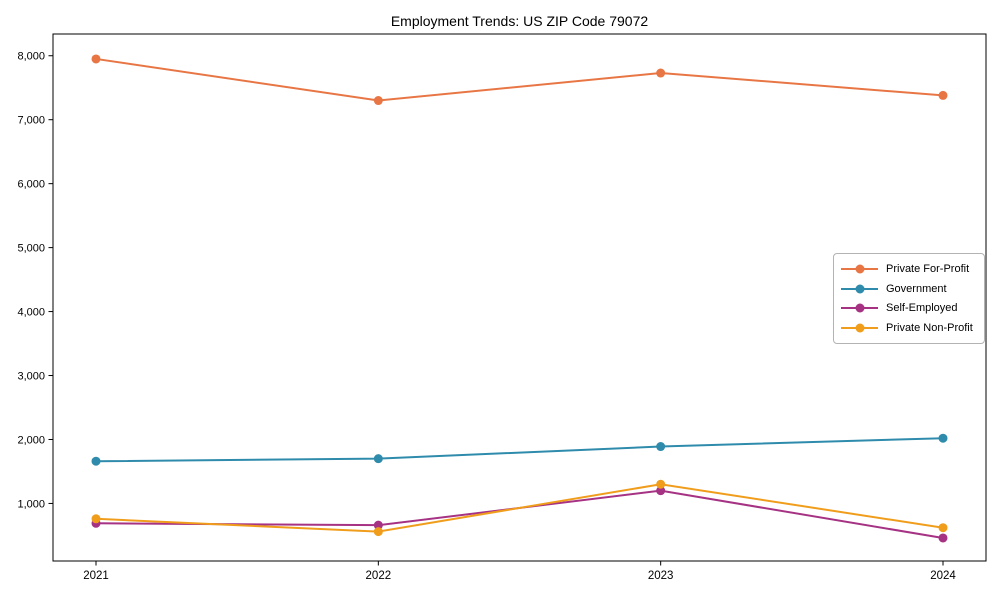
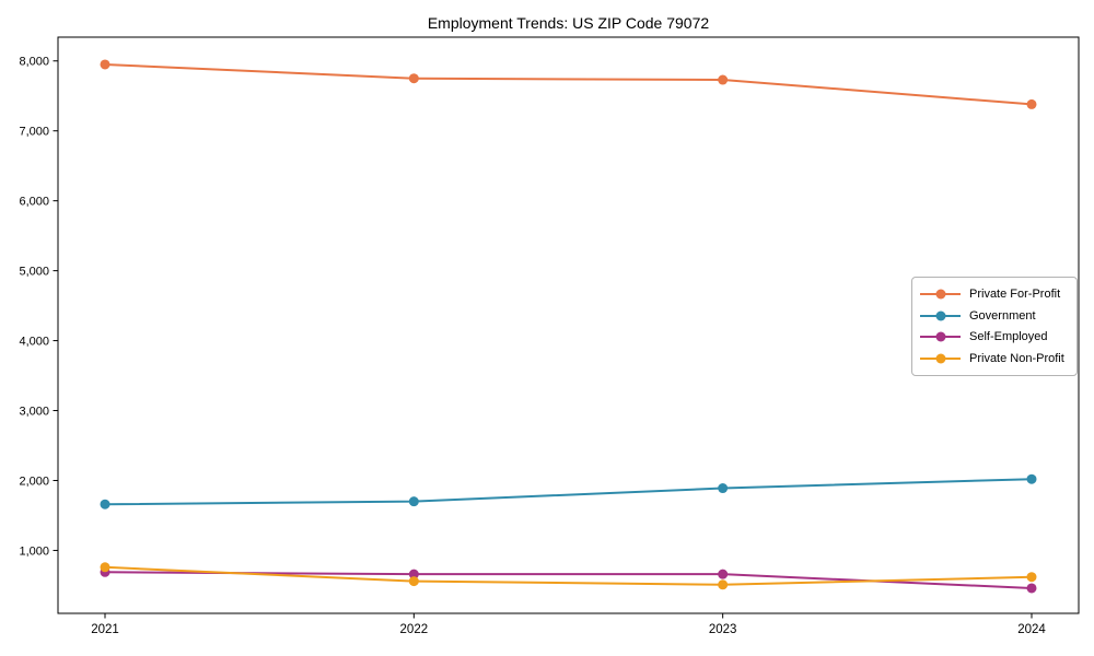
Private For-Profit/2022: 7300 -> 7800
Self-Employed/2023: 1200 -> 700
Private Non-Profit/2023: 1300 -> 500
